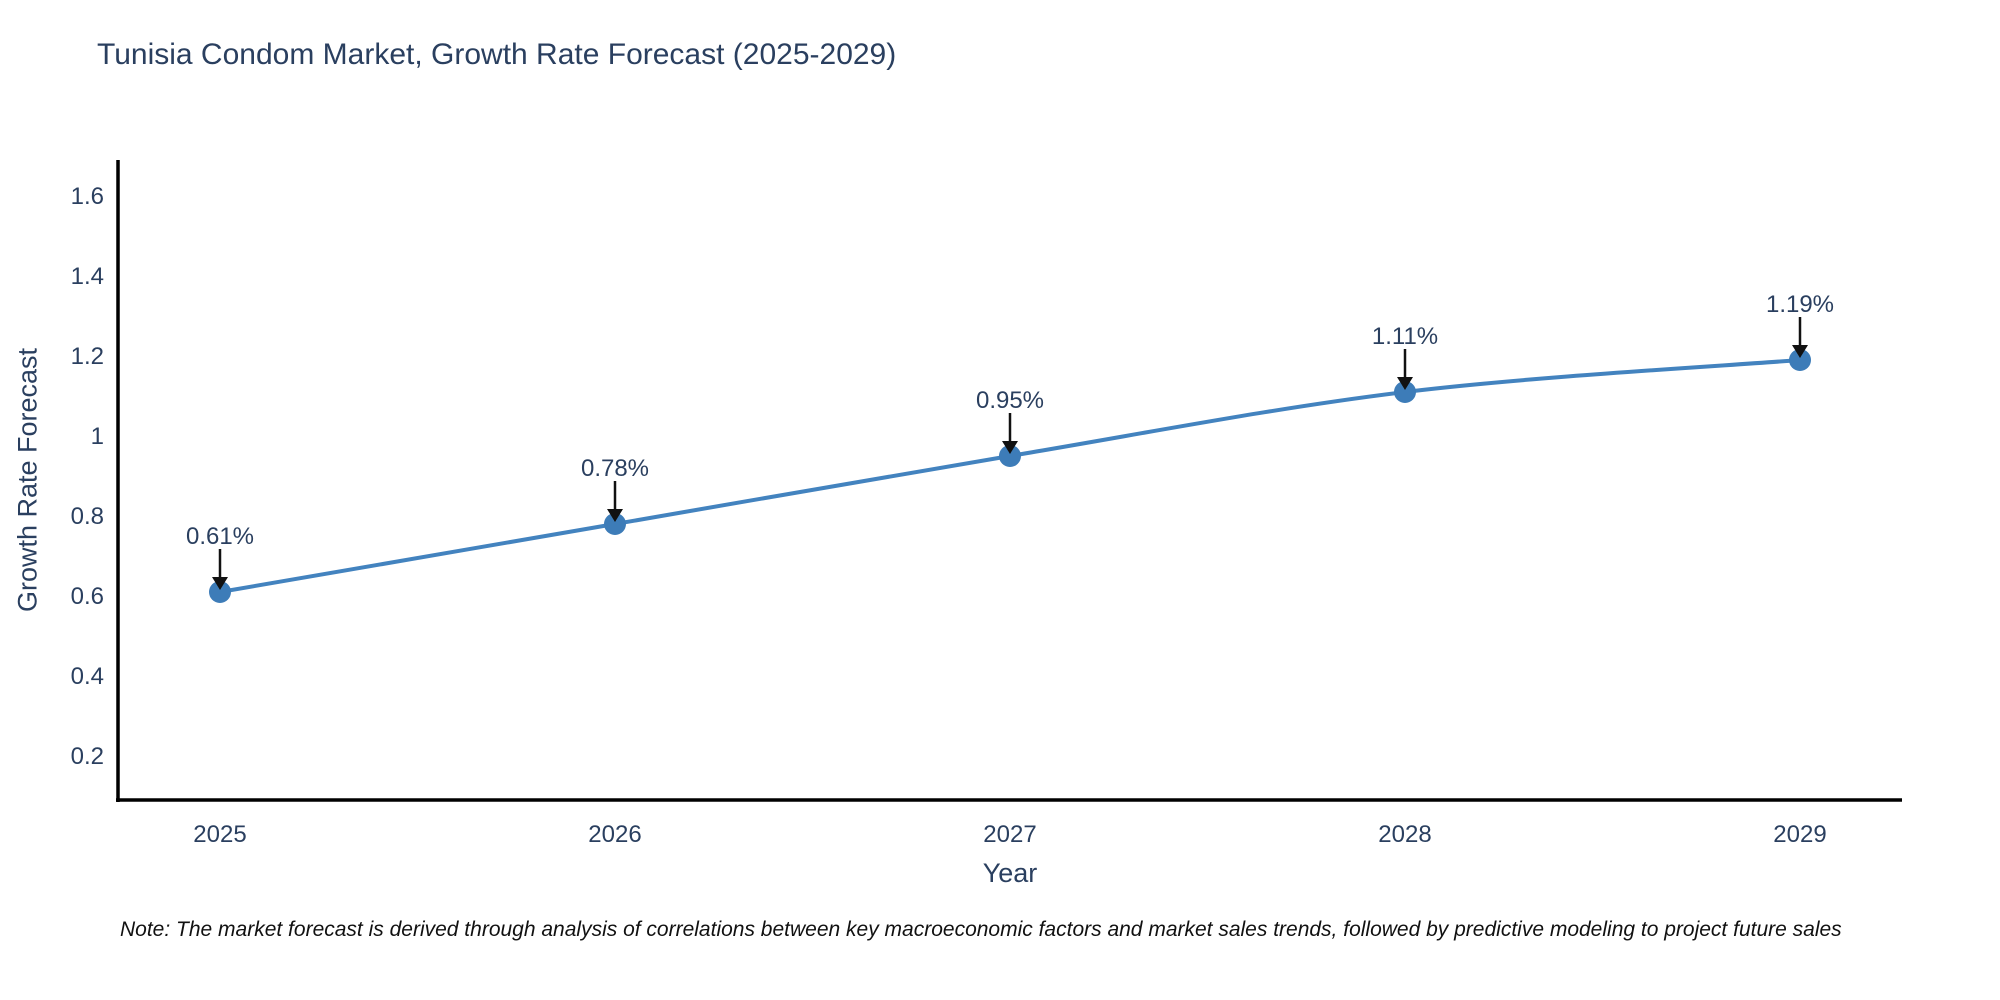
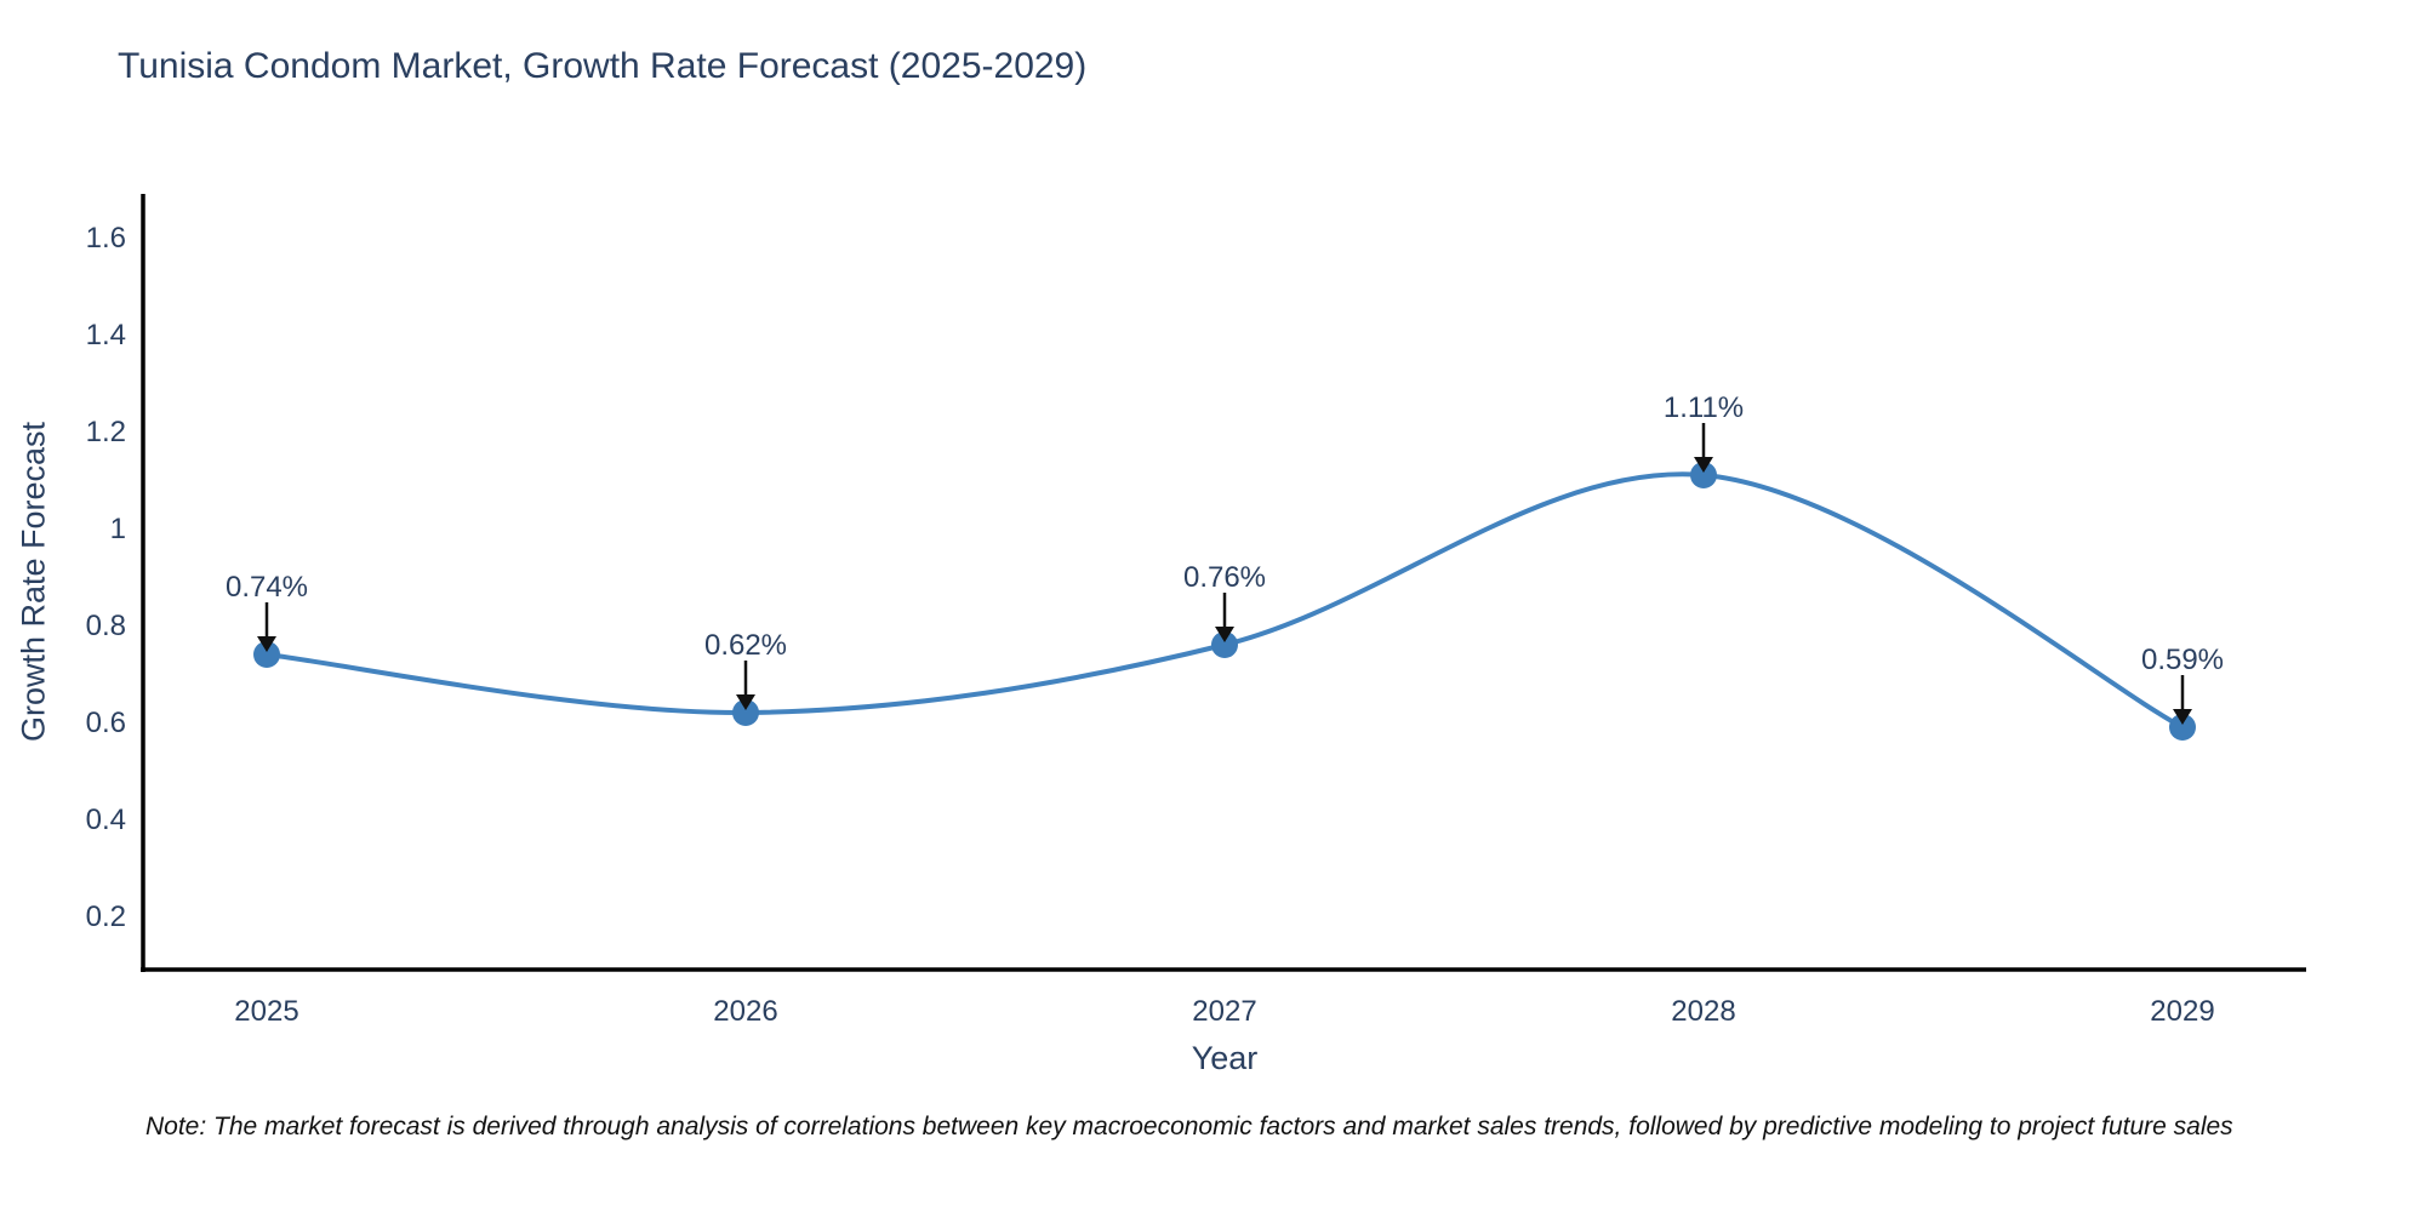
2025: 0.61% -> 0.74%
2026: 0.78% -> 0.62%
2027: 0.95% -> 0.76%
2029: 1.19% -> 0.59%
